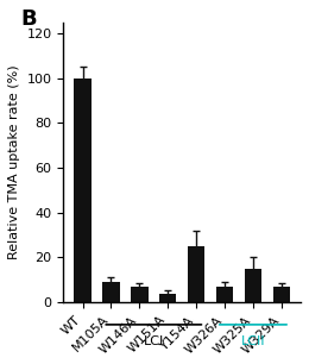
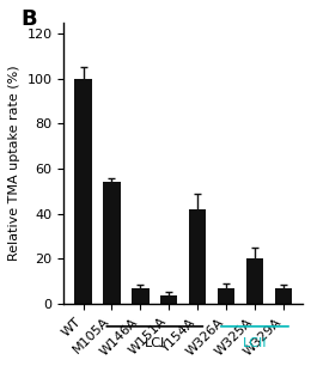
M105A: 9 -> 54
Y154A: 25 -> 42
W325A: 15 -> 20
